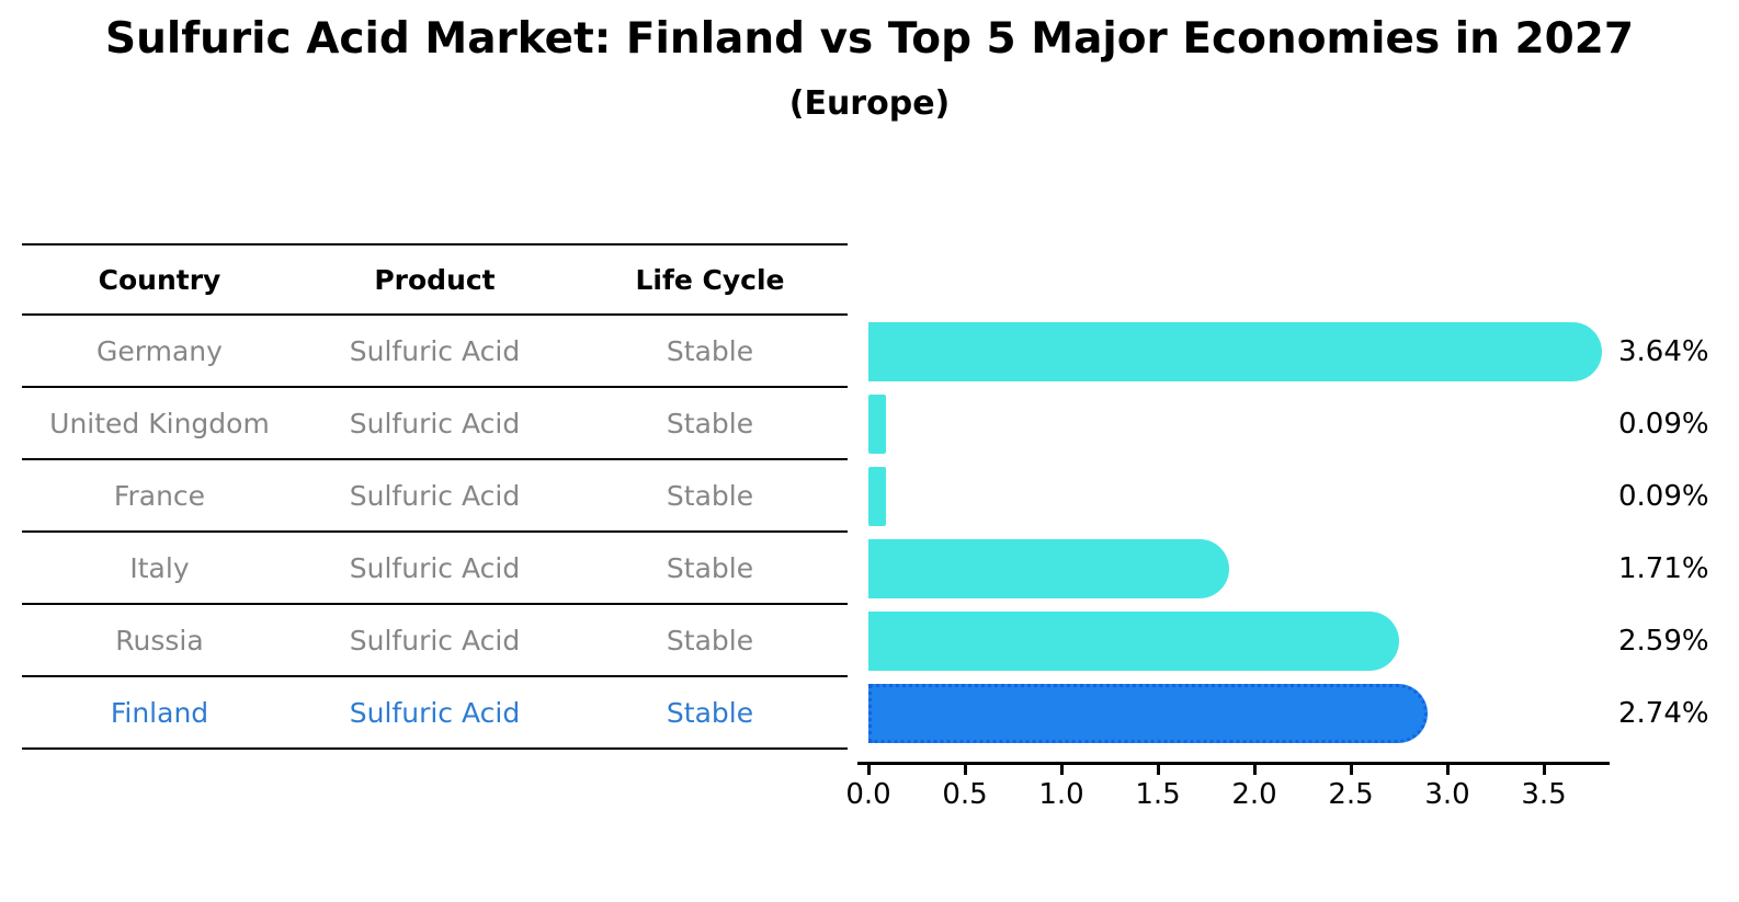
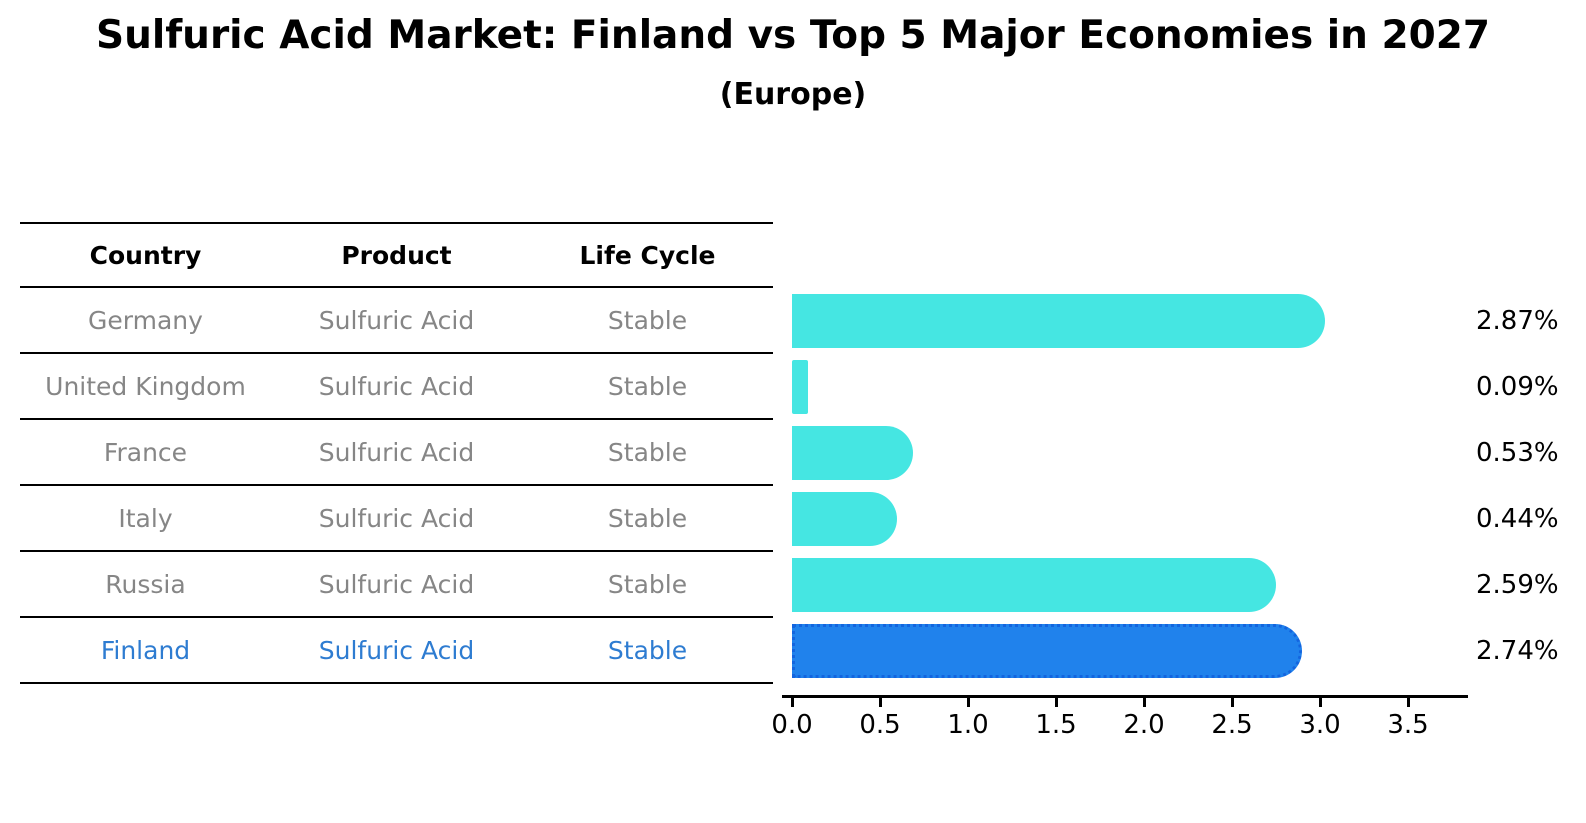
Germany: 3.64% -> 2.87%
France: 0.09% -> 0.53%
Italy: 1.71% -> 0.44%
